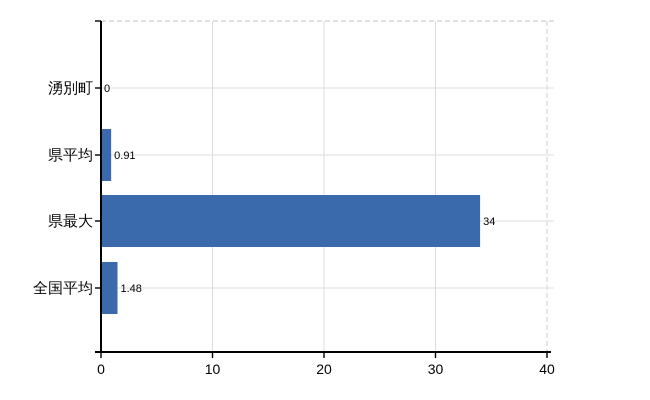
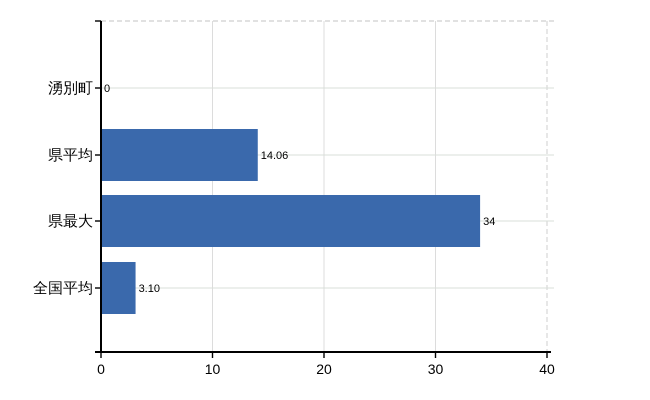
県平均: 0.91 -> 14.06
全国平均: 1.48 -> 3.10
